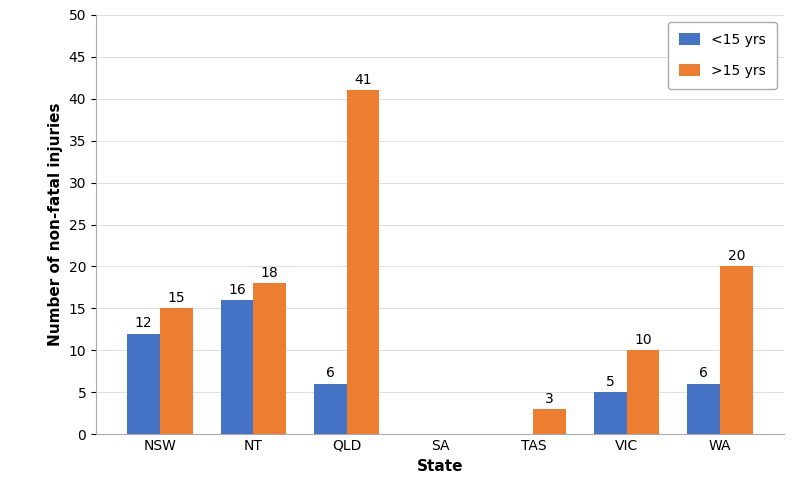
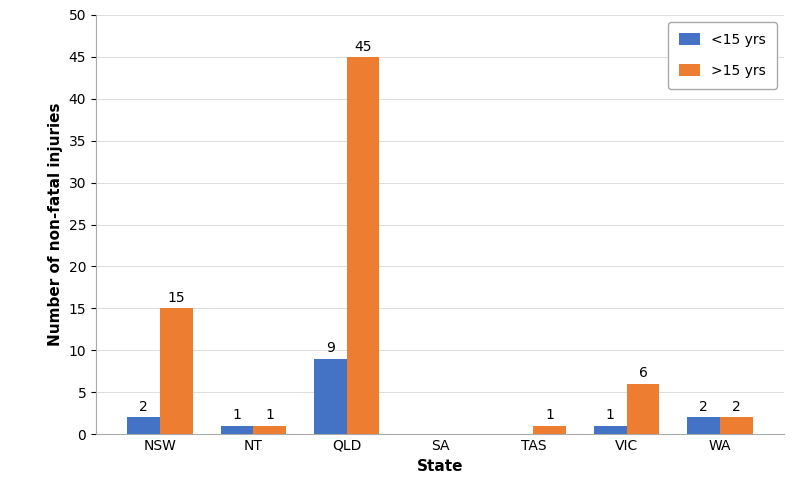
<15 yrs/NSW: 12 -> 2
<15 yrs/NT: 16 -> 1
>15 yrs/NT: 18 -> 1
<15 yrs/QLD: 6 -> 9
>15 yrs/QLD: 41 -> 45
>15 yrs/TAS: 3 -> 1
<15 yrs/VIC: 5 -> 1
>15 yrs/VIC: 10 -> 6
<15 yrs/WA: 6 -> 2
>15 yrs/WA: 20 -> 2
